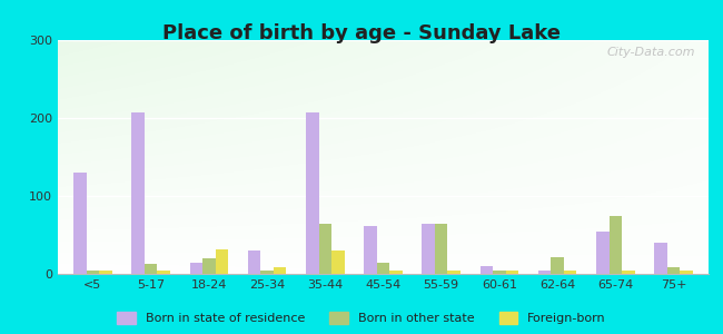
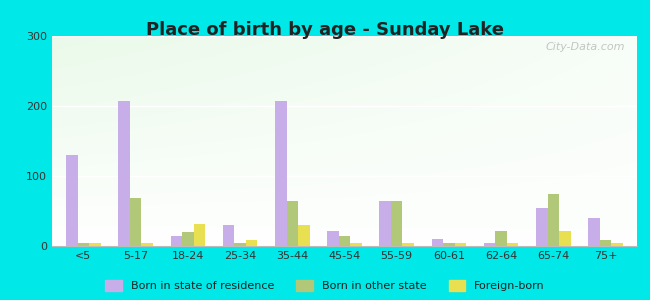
Born in other state/5-17: 13 -> 68
Born in state of residence/45-54: 62 -> 22
Foreign-born/65-74: 5 -> 22
